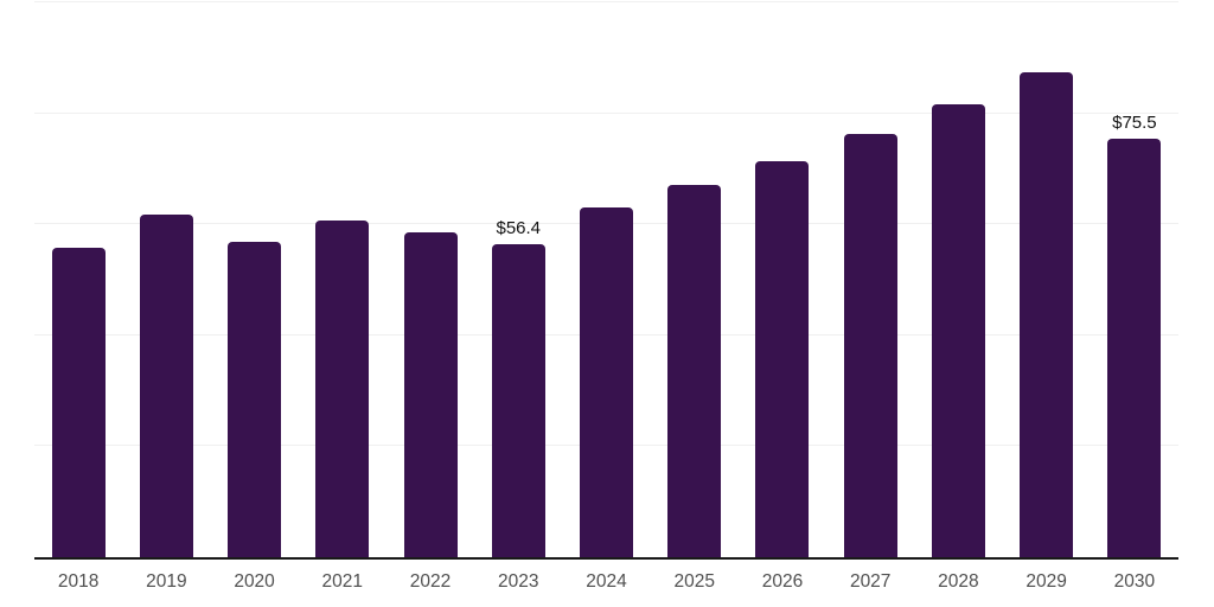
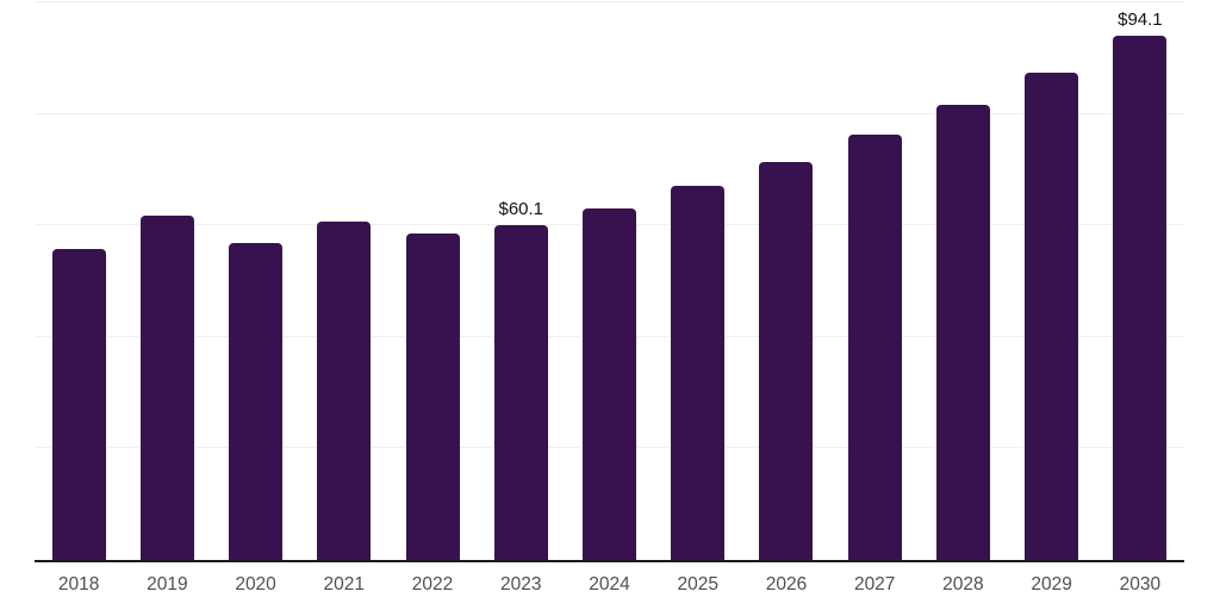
2023: $56.4 -> $60.1
2030: $75.5 -> $94.1
